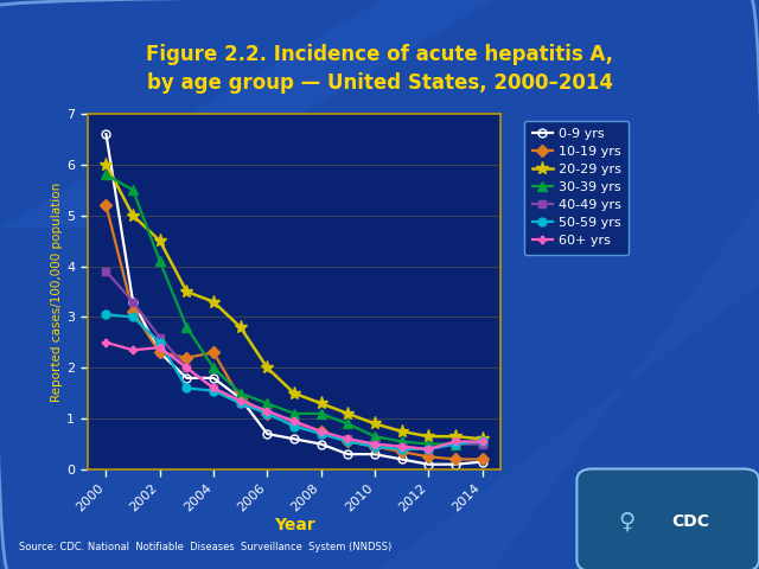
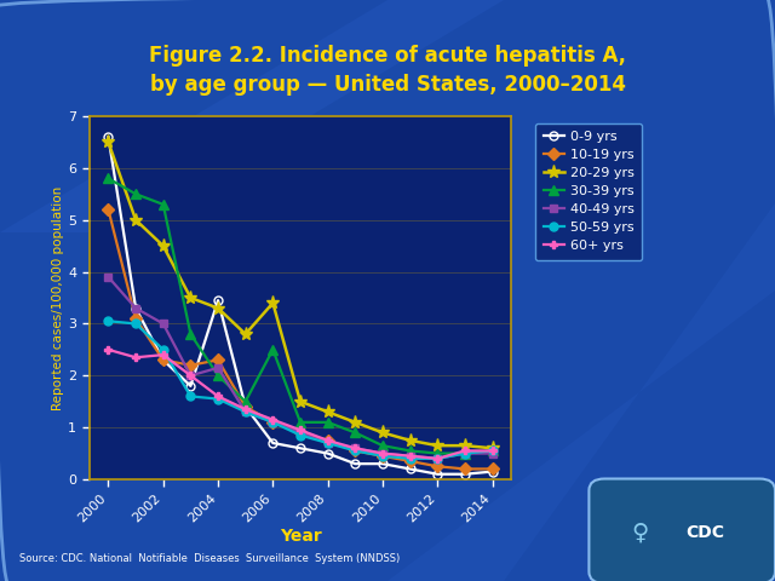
20-29 yrs/2000: 6.00 -> 6.50
30-39 yrs/2002: 4.10 -> 5.30
40-49 yrs/2002: 2.60 -> 3.00
0-9 yrs/2004: 1.80 -> 3.45
40-49 yrs/2004: 1.60 -> 2.15
20-29 yrs/2006: 2.00 -> 3.40
30-39 yrs/2006: 1.30 -> 2.50
